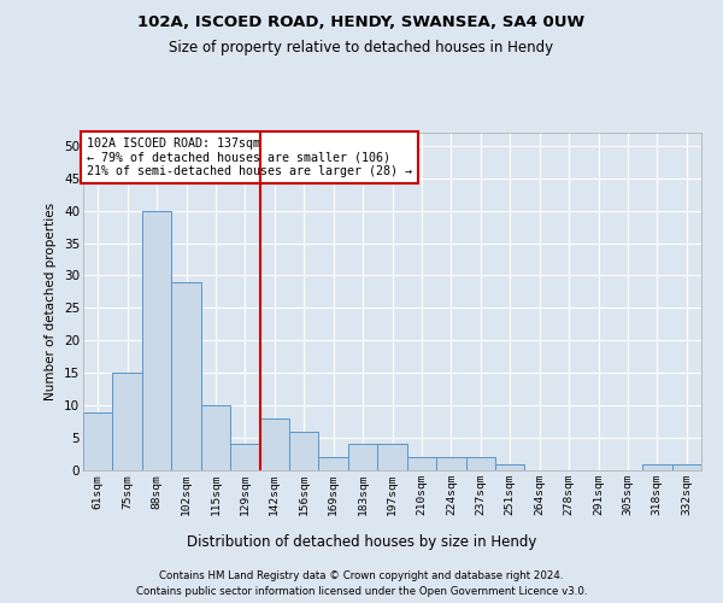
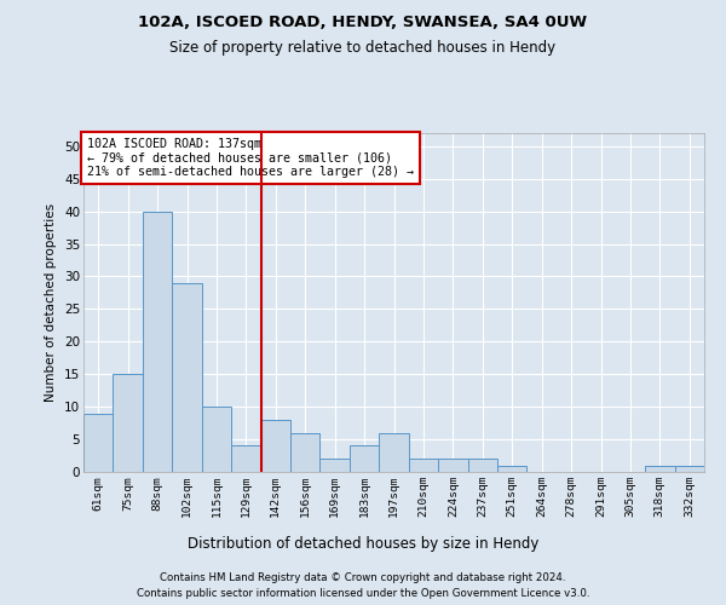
197sqm: 4 -> 6
